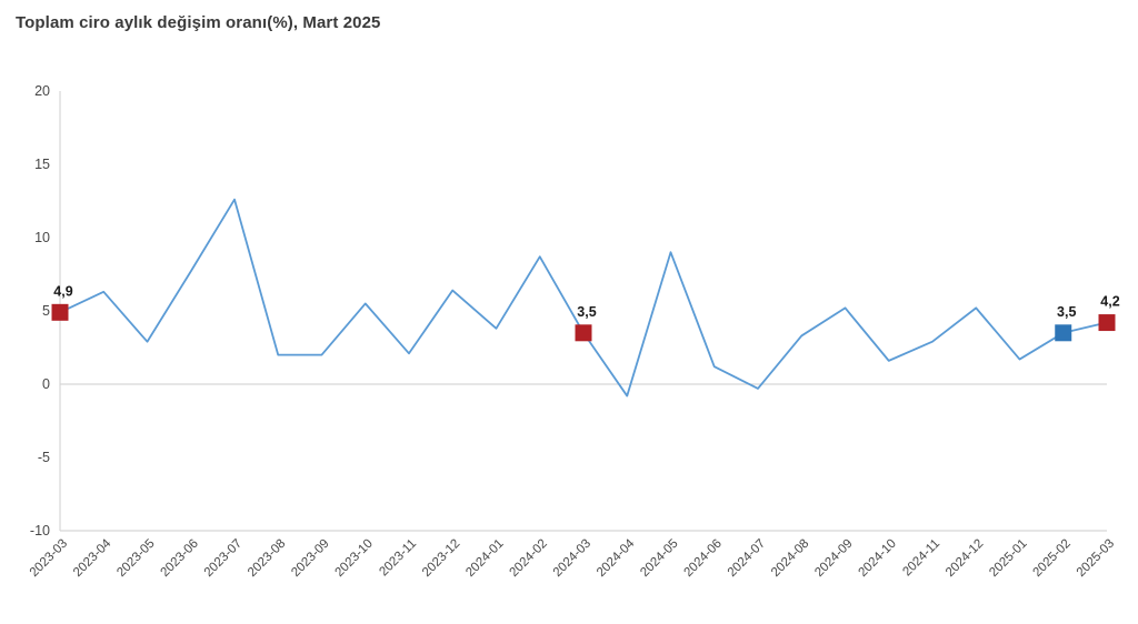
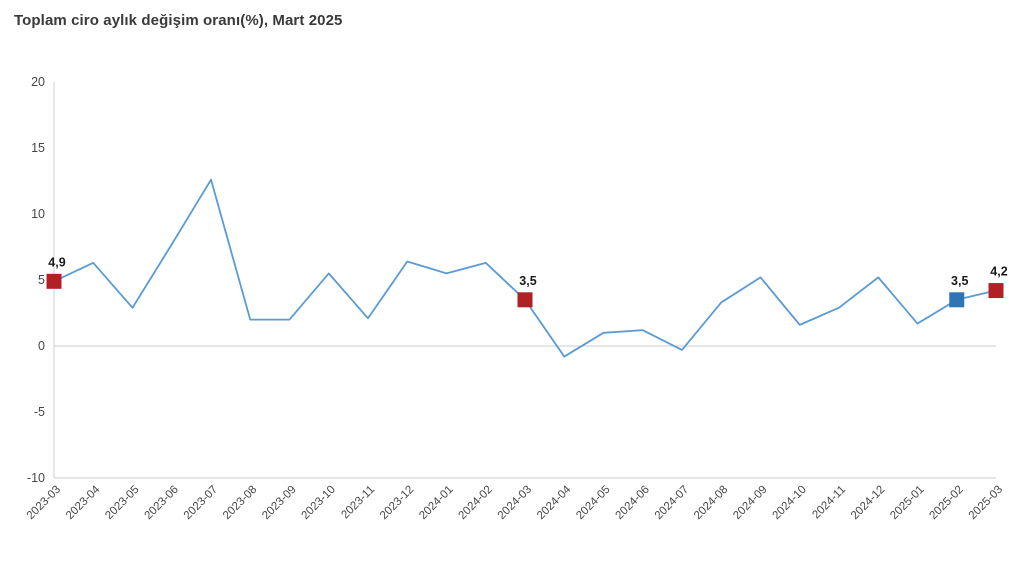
2024-01: 3.8 -> 5.5
2024-02: 8.7 -> 6.3
2024-05: 9.0 -> 1.0
